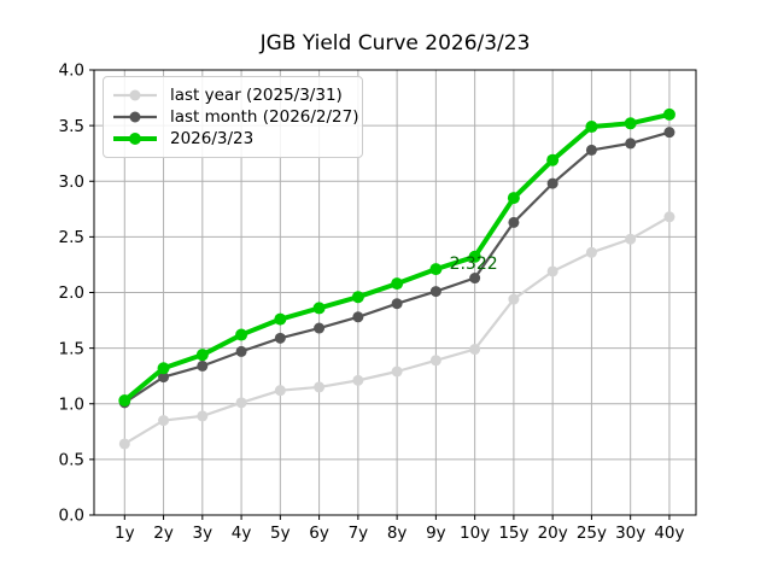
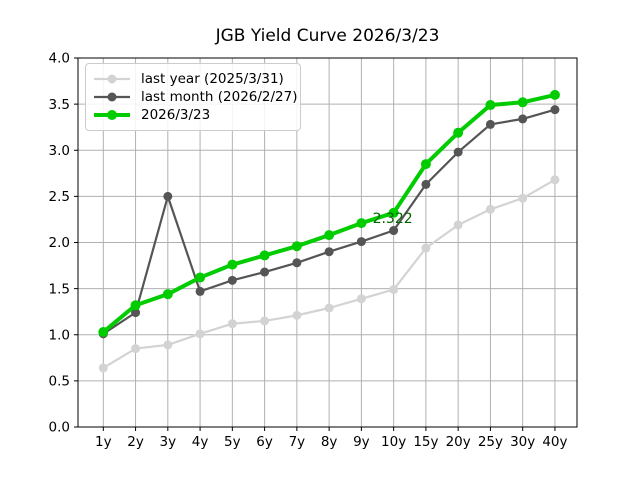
last month (2026/2/27)/3y: 1.3 -> 2.5
